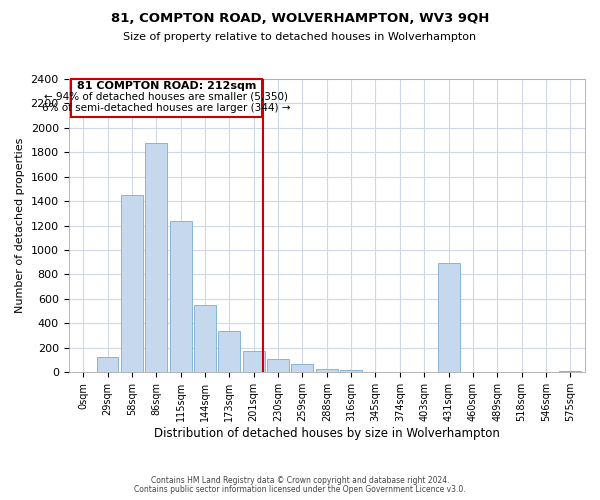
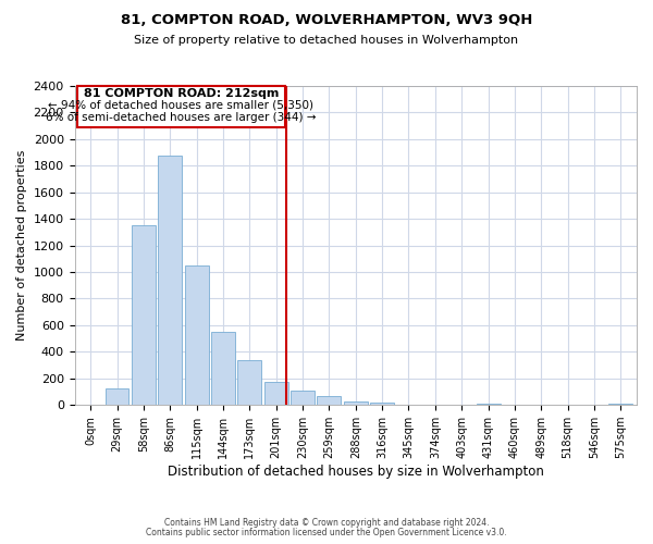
58sqm: 1450 -> 1350
115sqm: 1240 -> 1050
431sqm: 890 -> 10
